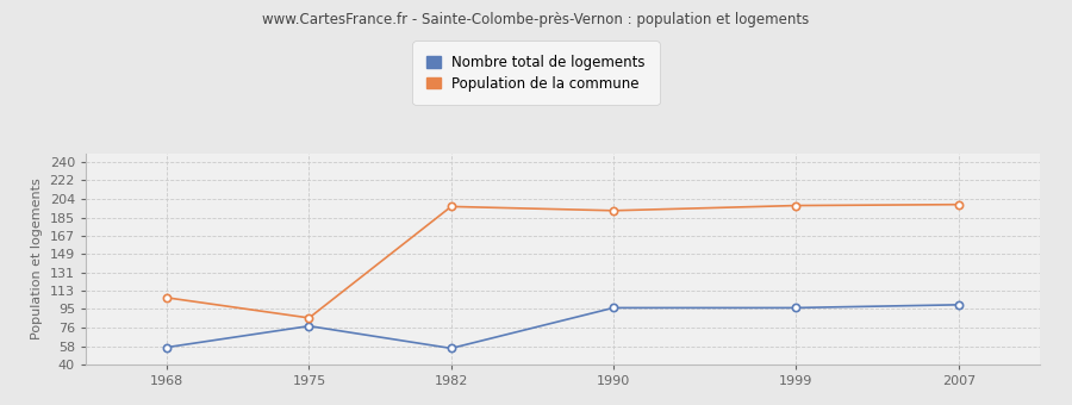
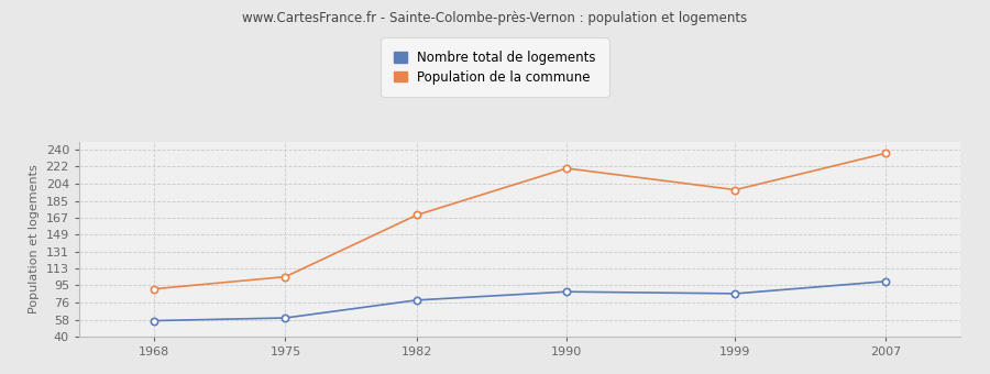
Population de la commune/1968: 106 -> 91
Nombre total de logements/1975: 78 -> 60
Population de la commune/1975: 86 -> 104
Nombre total de logements/1982: 56 -> 79
Population de la commune/1982: 196 -> 170
Nombre total de logements/1990: 96 -> 88
Population de la commune/1990: 192 -> 220
Nombre total de logements/1999: 96 -> 86
Population de la commune/2007: 198 -> 236
